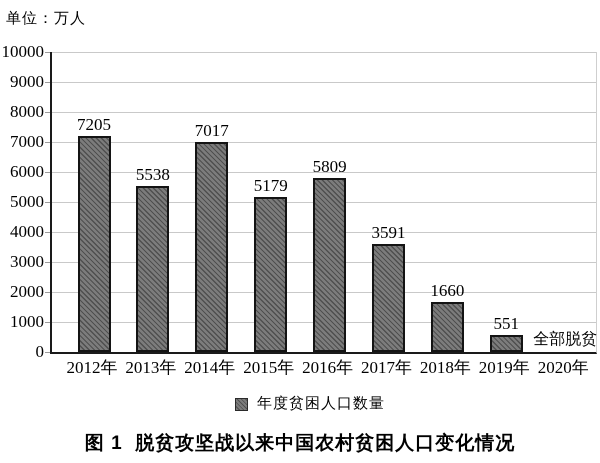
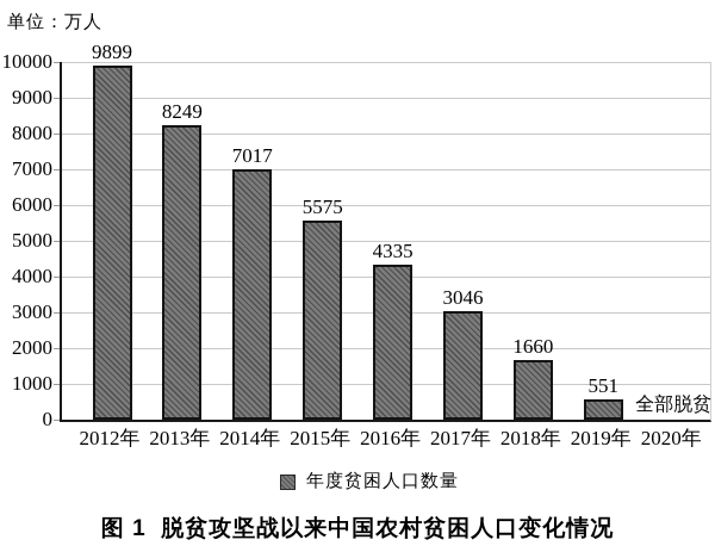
2012年: 7205 -> 9899
2013年: 5538 -> 8249
2015年: 5179 -> 5575
2016年: 5809 -> 4335
2017年: 3591 -> 3046
